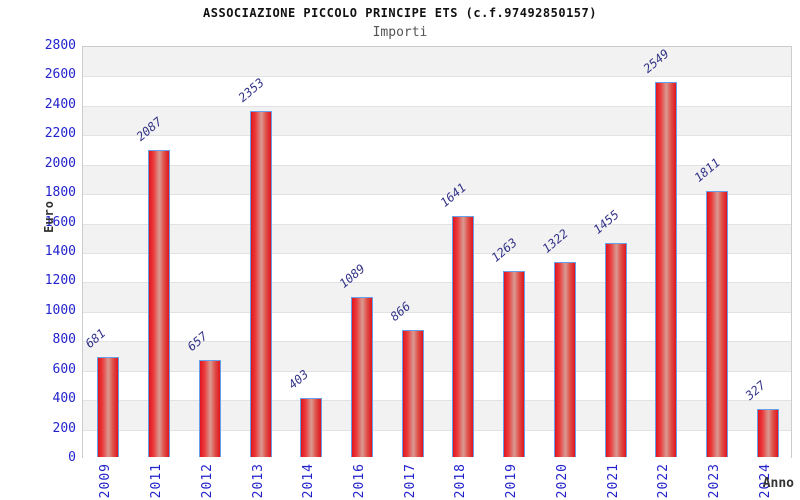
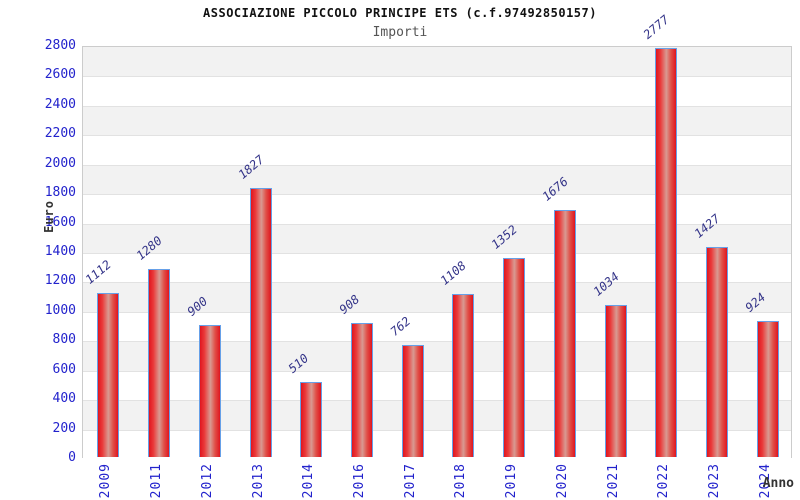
2009: 681 -> 1112
2011: 2087 -> 1280
2012: 657 -> 900
2013: 2353 -> 1827
2014: 403 -> 510
2016: 1089 -> 908
2017: 866 -> 762
2018: 1641 -> 1108
2019: 1263 -> 1352
2020: 1322 -> 1676
2021: 1455 -> 1034
2022: 2549 -> 2777
2023: 1811 -> 1427
2024: 327 -> 924
